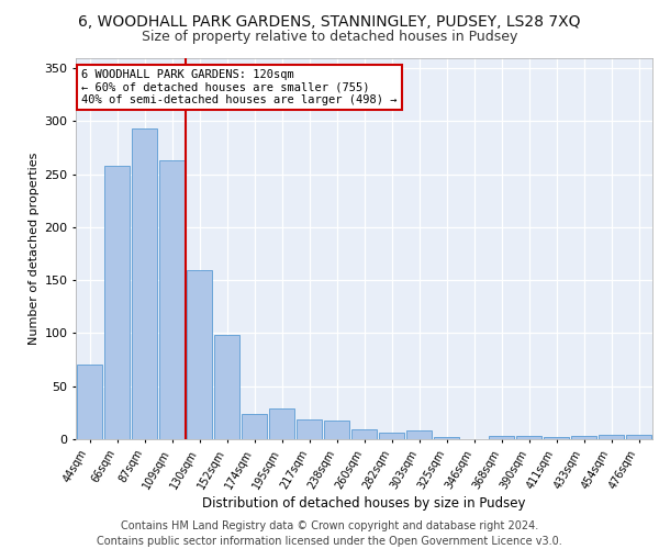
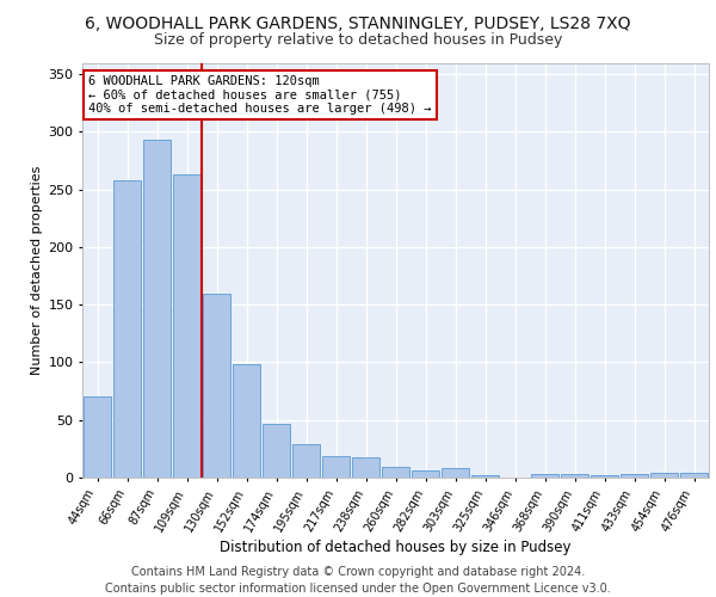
174sqm: 24 -> 47
